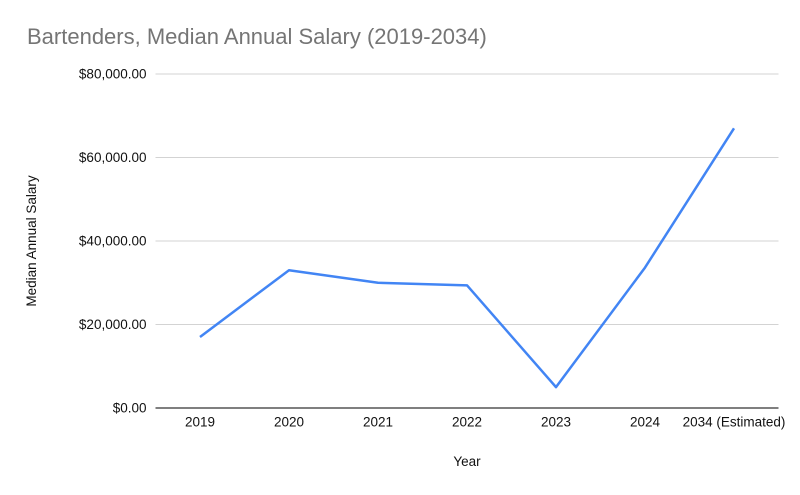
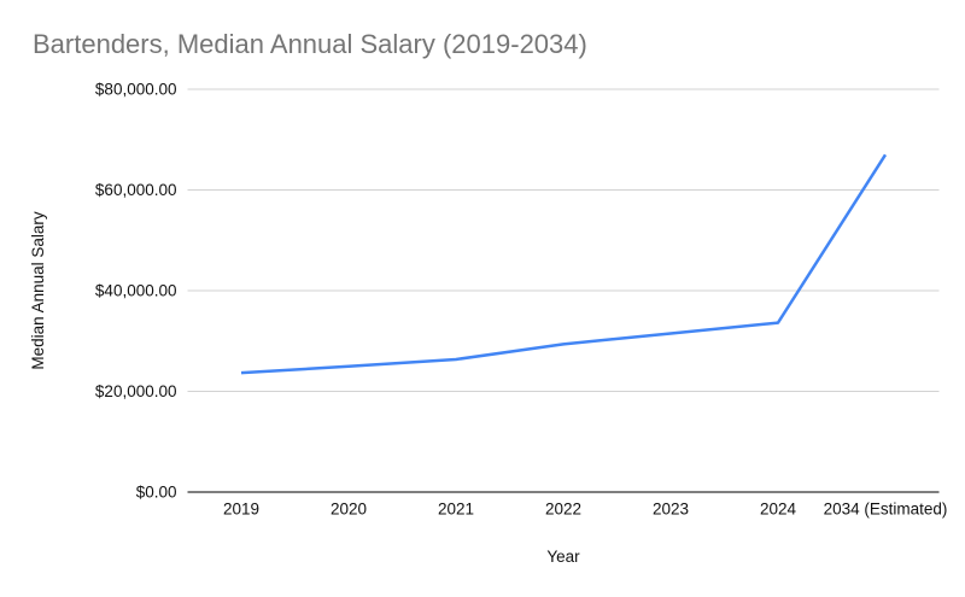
2019: $17000 -> $24000
2020: $33000 -> $25000
2021: $30000 -> $26000
2023: $5000 -> $32000
